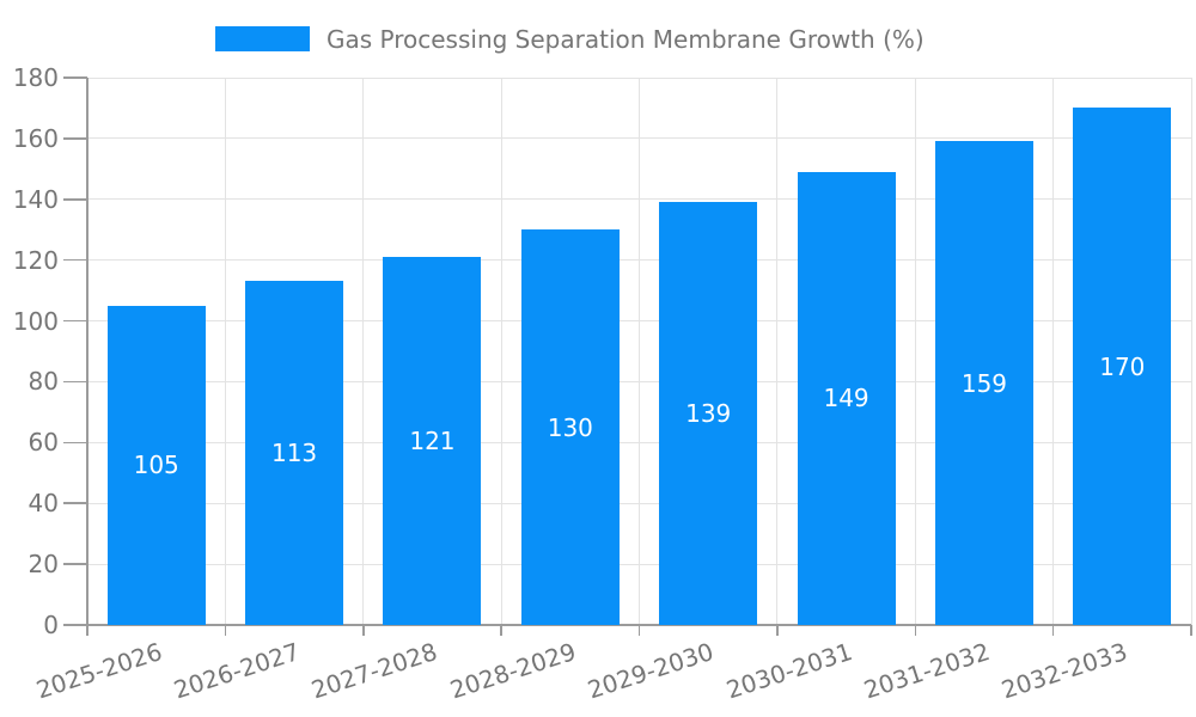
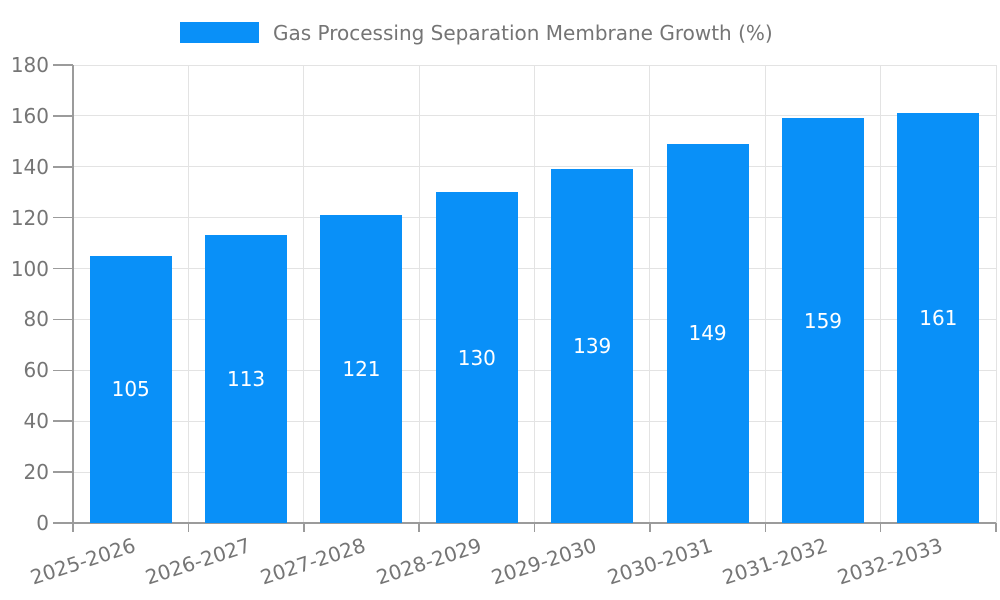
2032-2033: 170 -> 161
